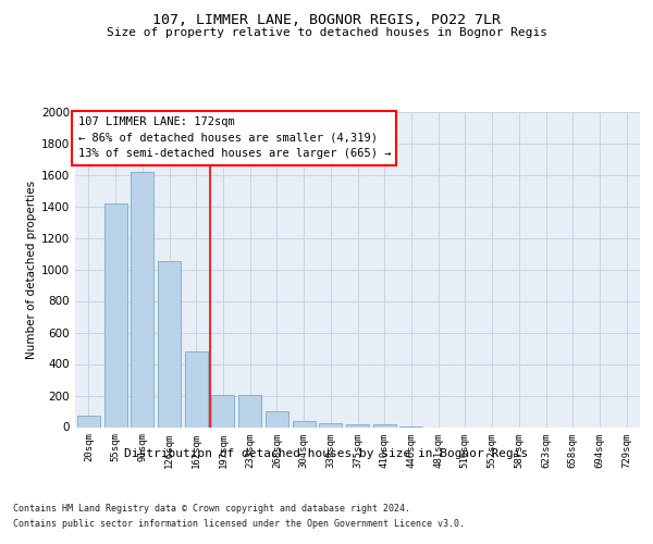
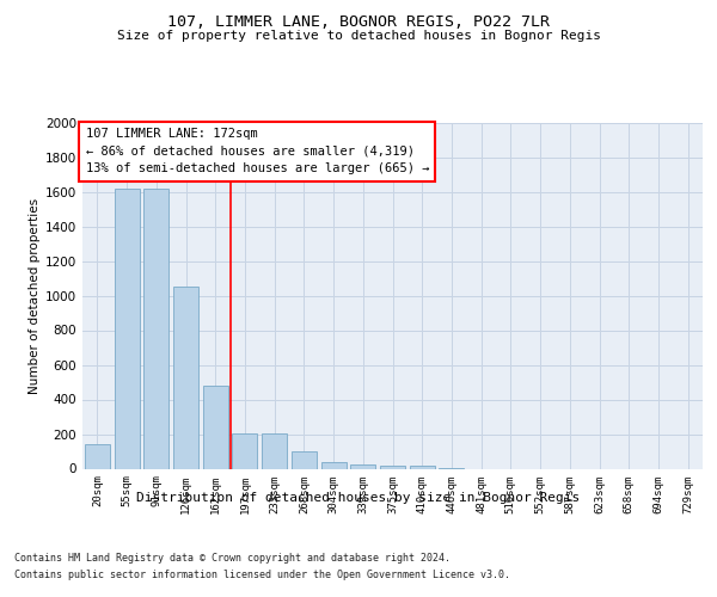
20sqm: 80 -> 140
55sqm: 1420 -> 1620
